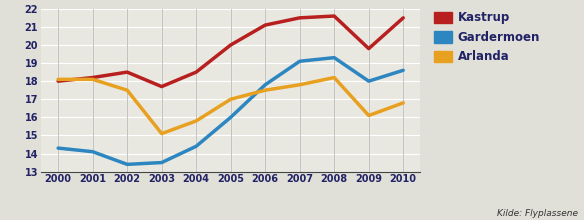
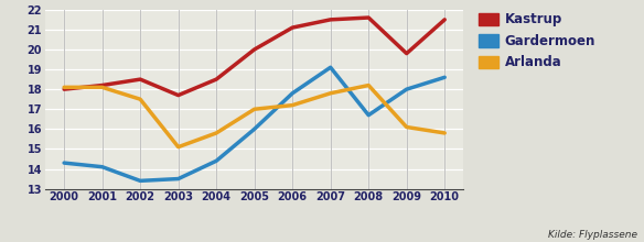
Arlanda/2006: 17.5 -> 17.2
Gardermoen/2008: 19.3 -> 16.7
Arlanda/2010: 16.8 -> 15.8
